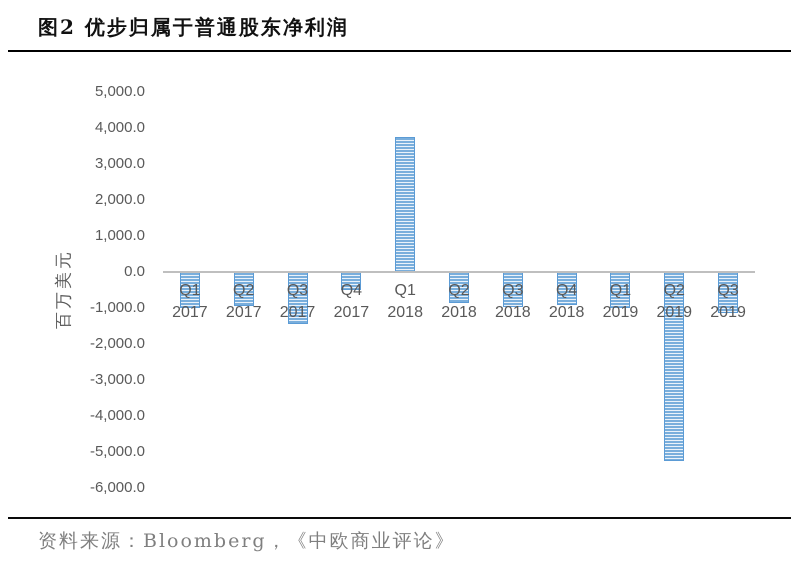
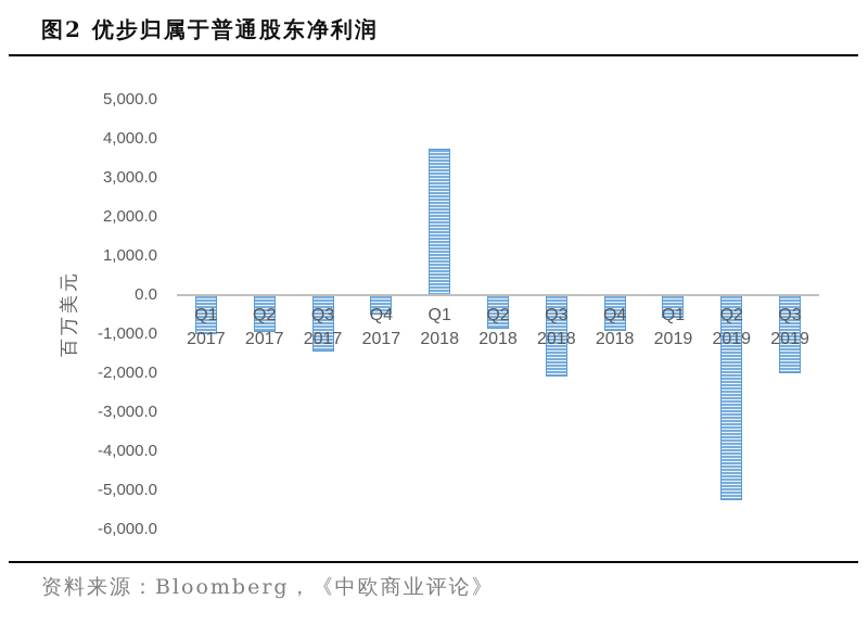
Q3 2018: -1000 -> -2100
Q1 2019: -1000 -> -600
Q3 2019: -1200 -> -2000
